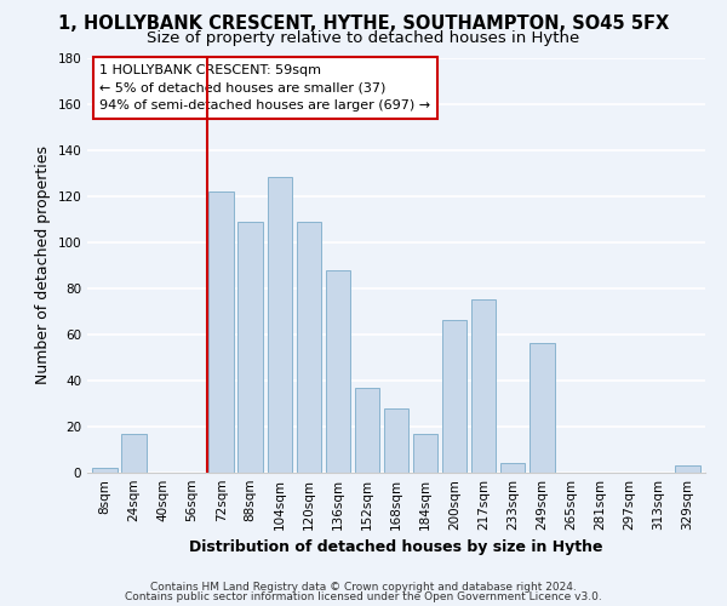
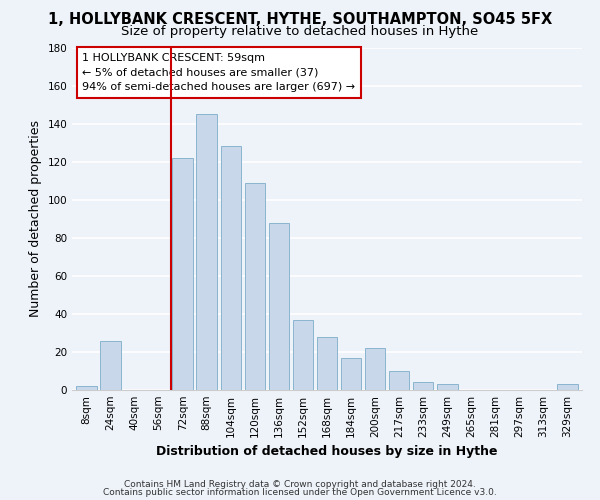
24sqm: 17 -> 26
88sqm: 109 -> 145
200sqm: 66 -> 22
217sqm: 75 -> 10
249sqm: 56 -> 3
